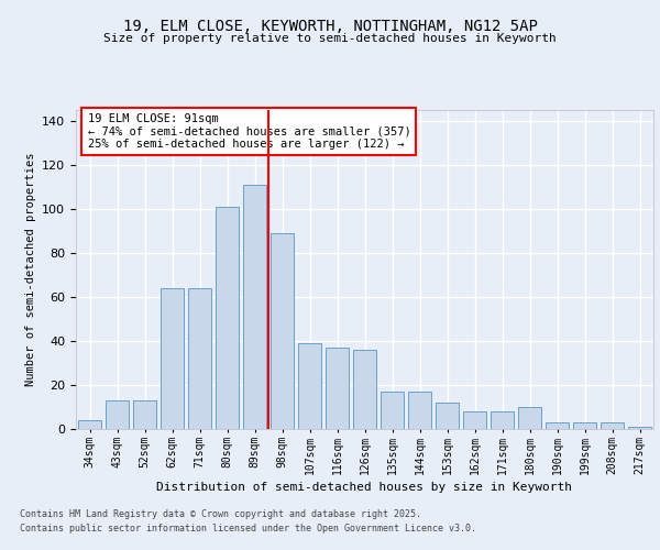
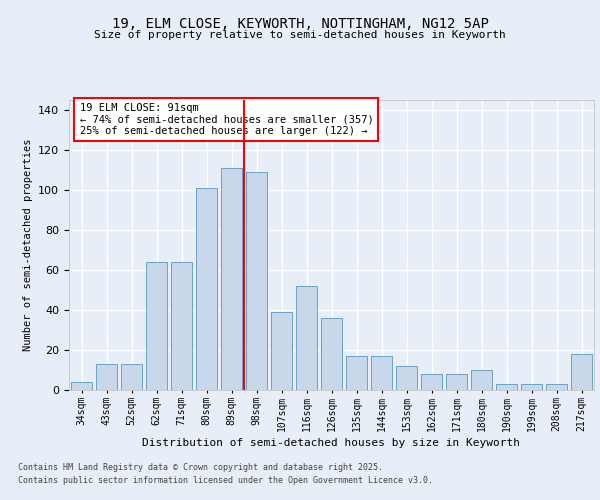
98sqm: 89 -> 109
116sqm: 37 -> 52
217sqm: 1 -> 18
